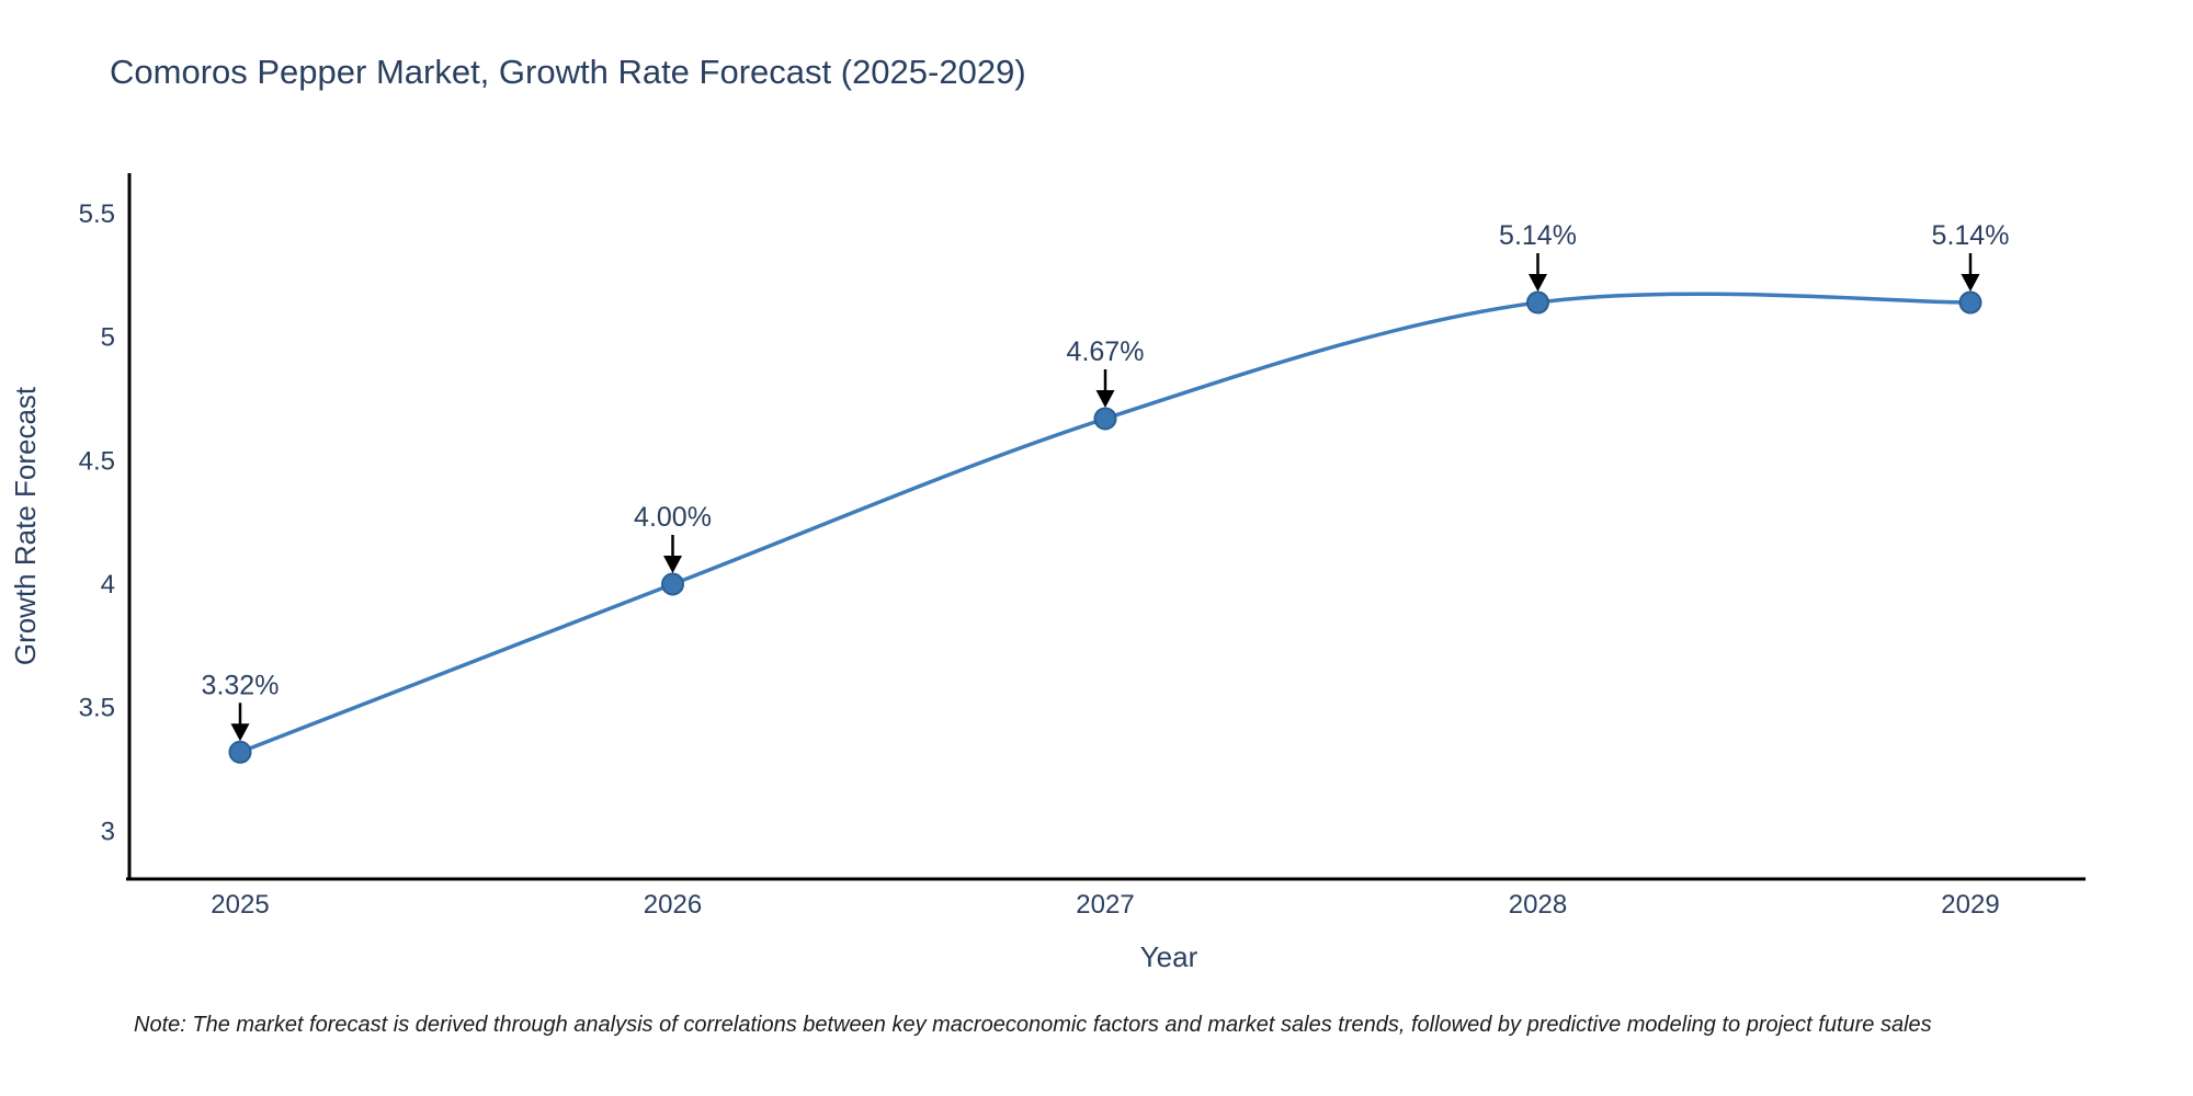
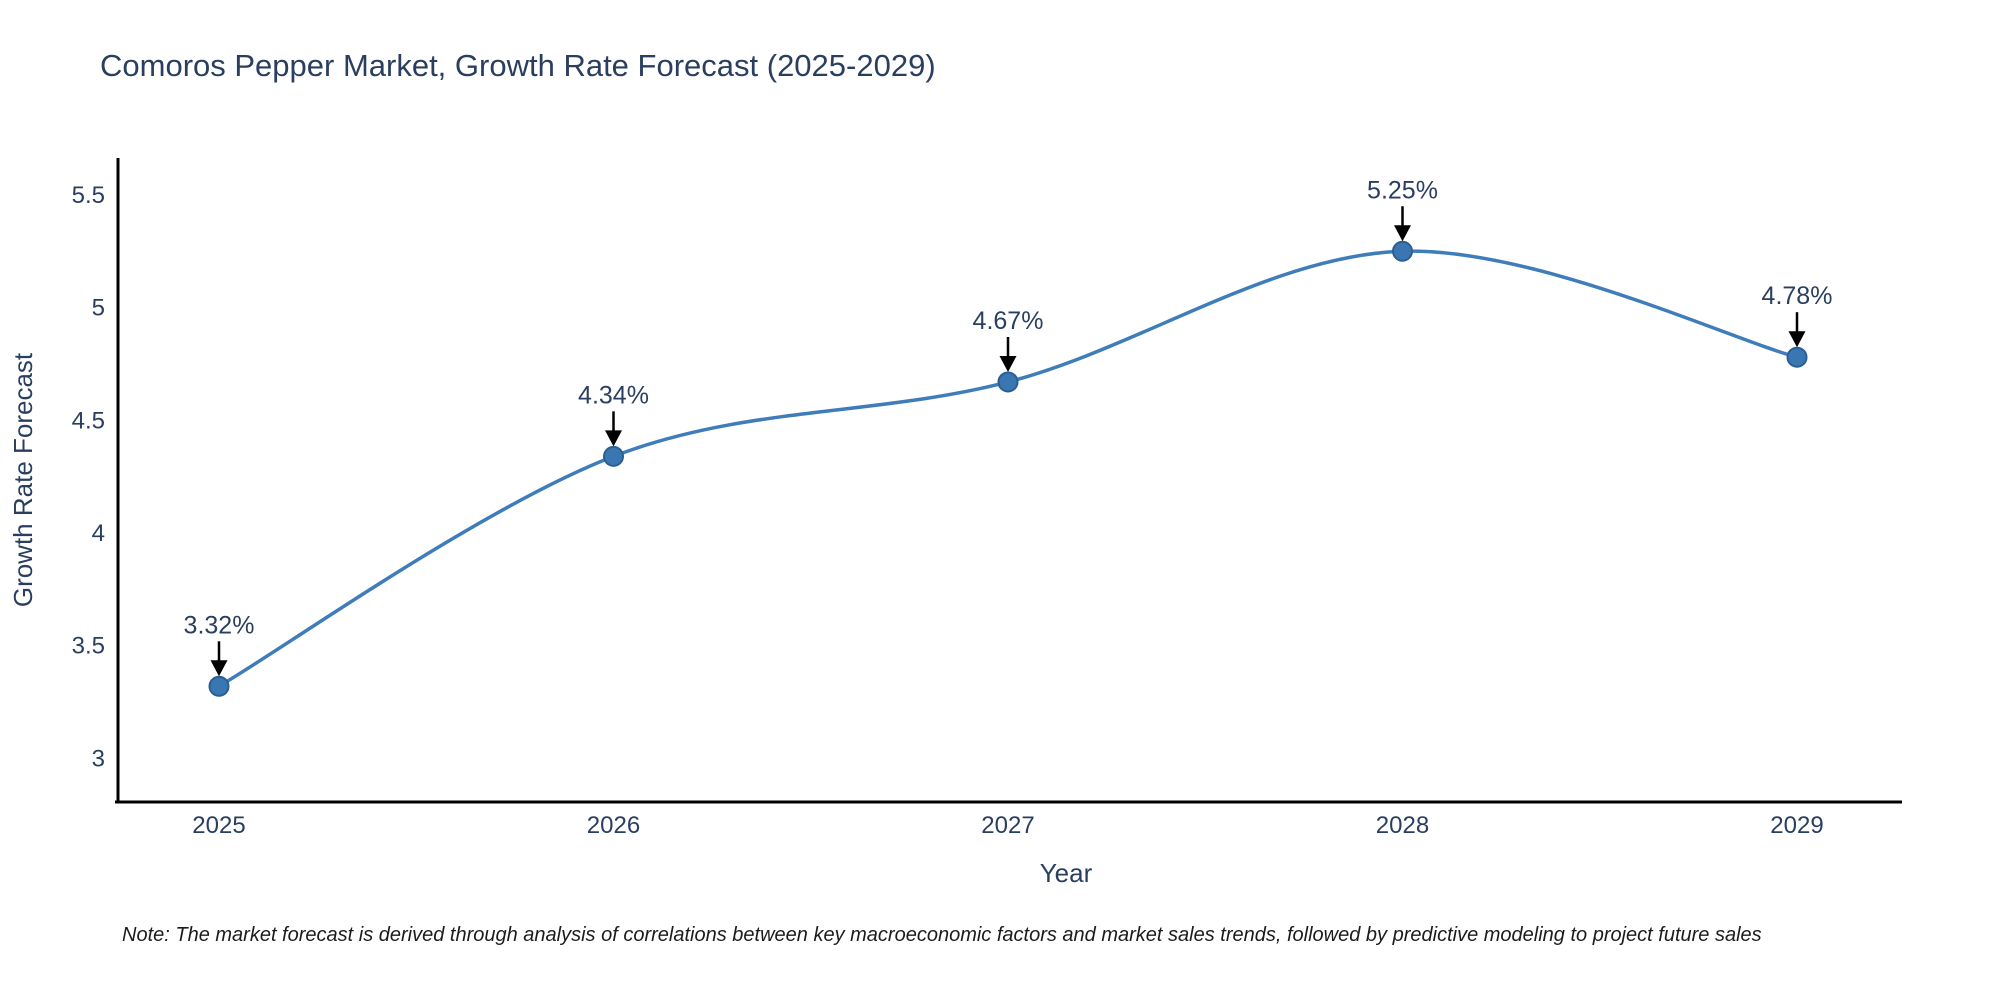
2026: 4.00% -> 4.34%
2028: 5.14% -> 5.25%
2029: 5.14% -> 4.78%
